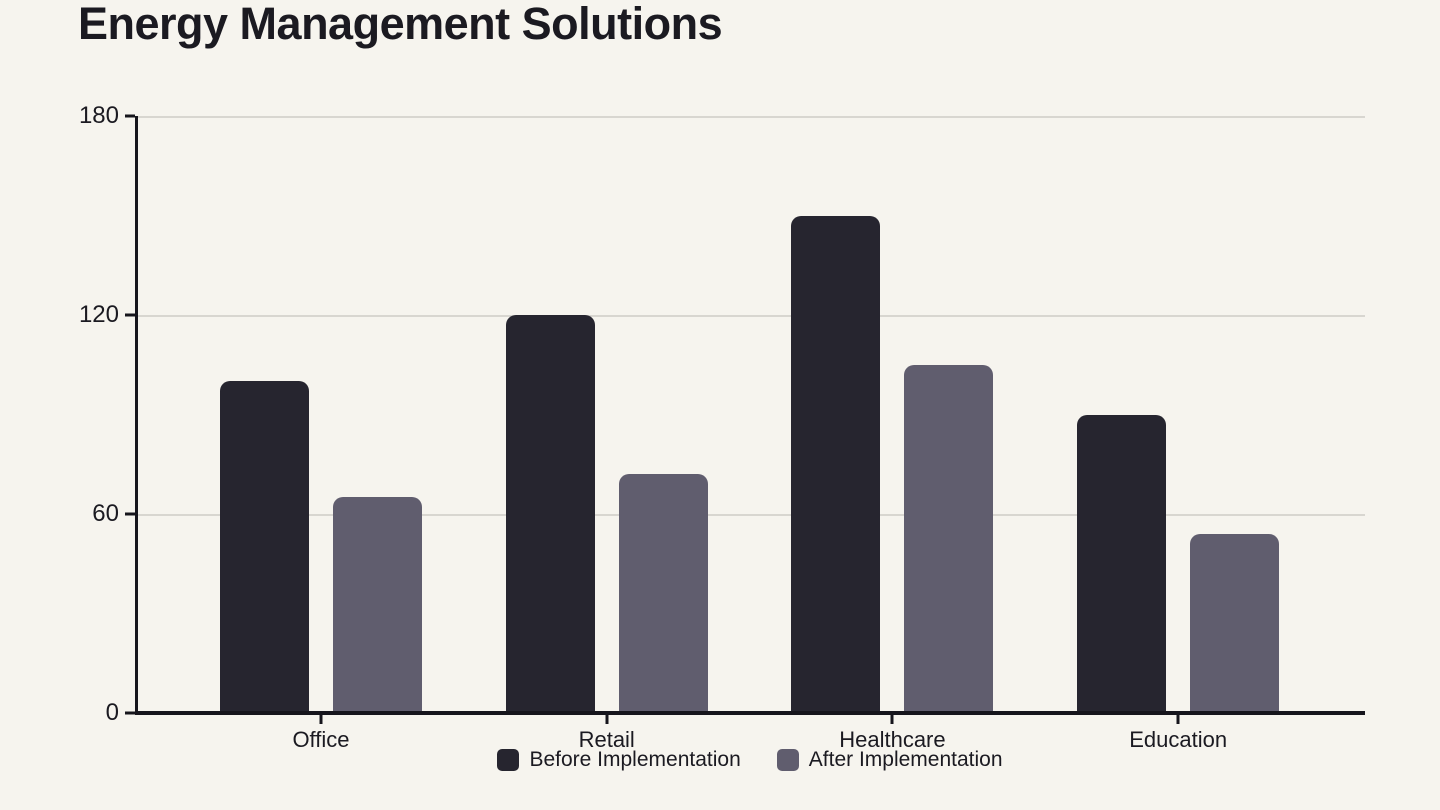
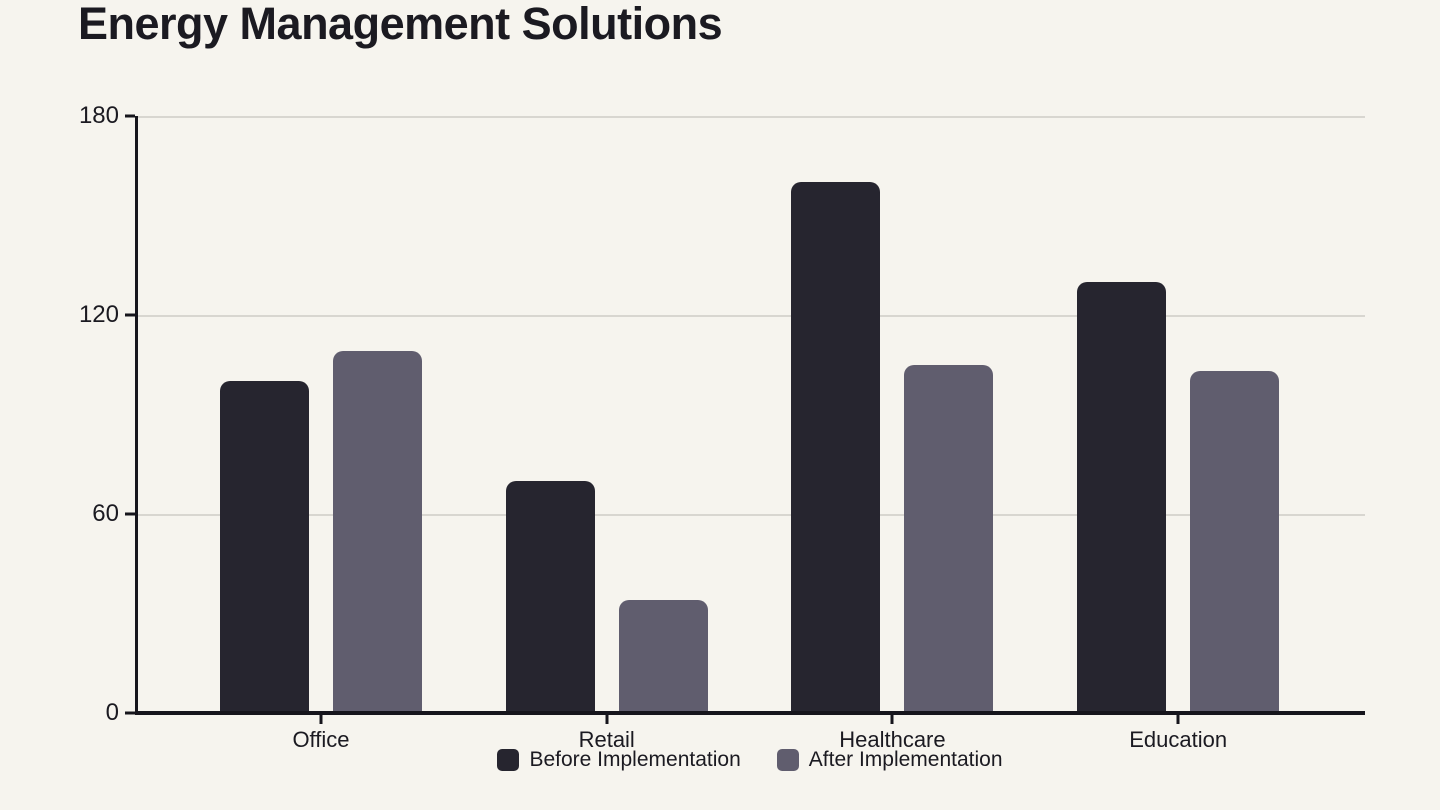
After Implementation/Office: 65 -> 109
Before Implementation/Retail: 120 -> 70
After Implementation/Retail: 72 -> 34
Before Implementation/Healthcare: 150 -> 160
Before Implementation/Education: 90 -> 130
After Implementation/Education: 54 -> 103
